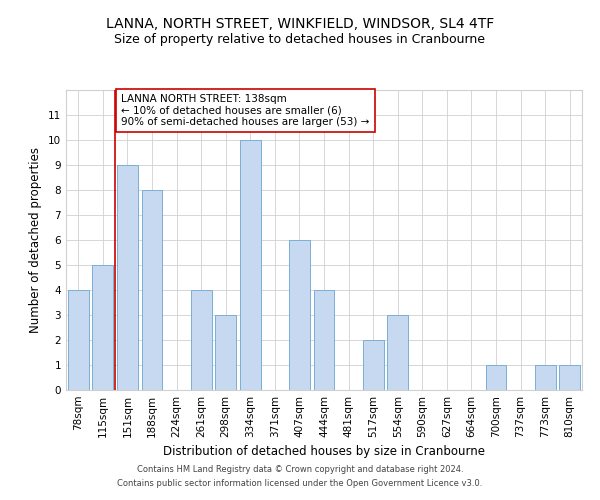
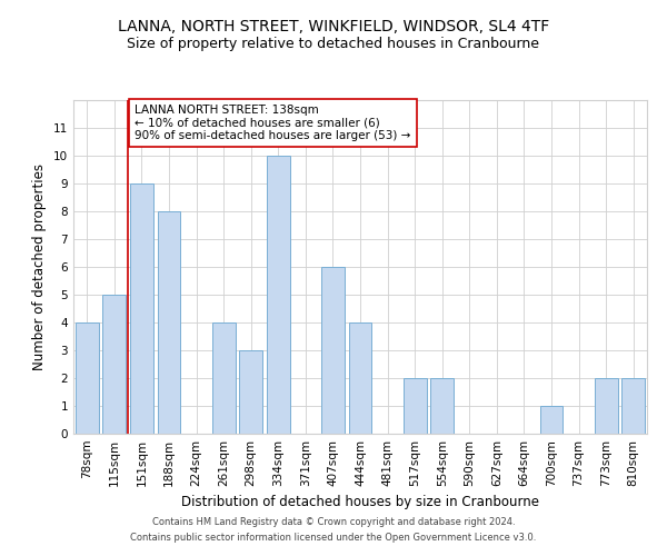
554sqm: 3 -> 2
773sqm: 1 -> 2
810sqm: 1 -> 2
